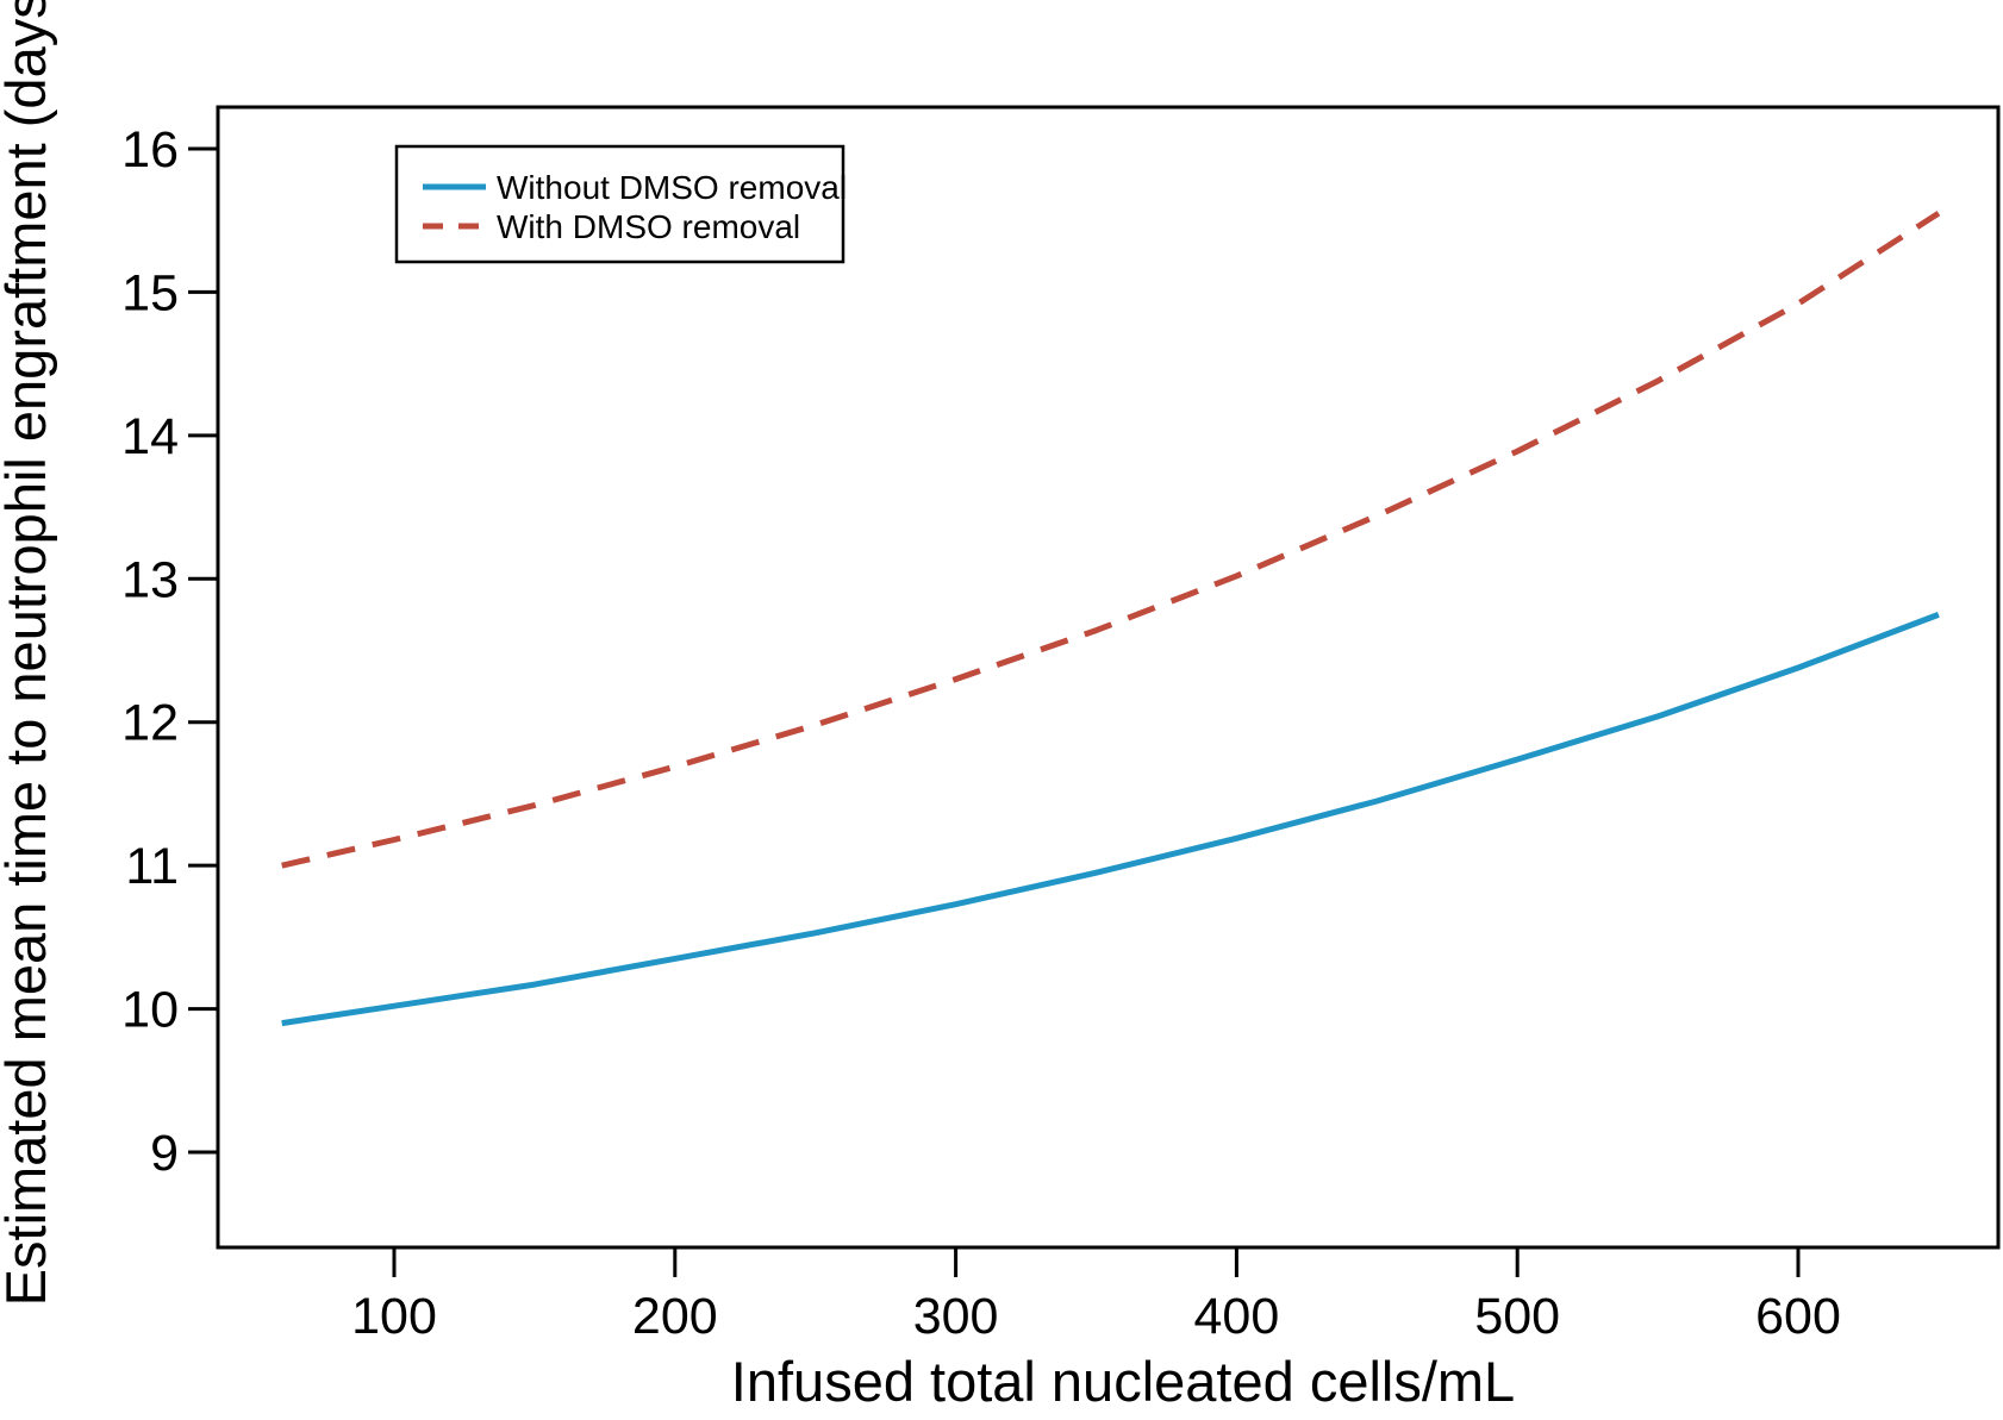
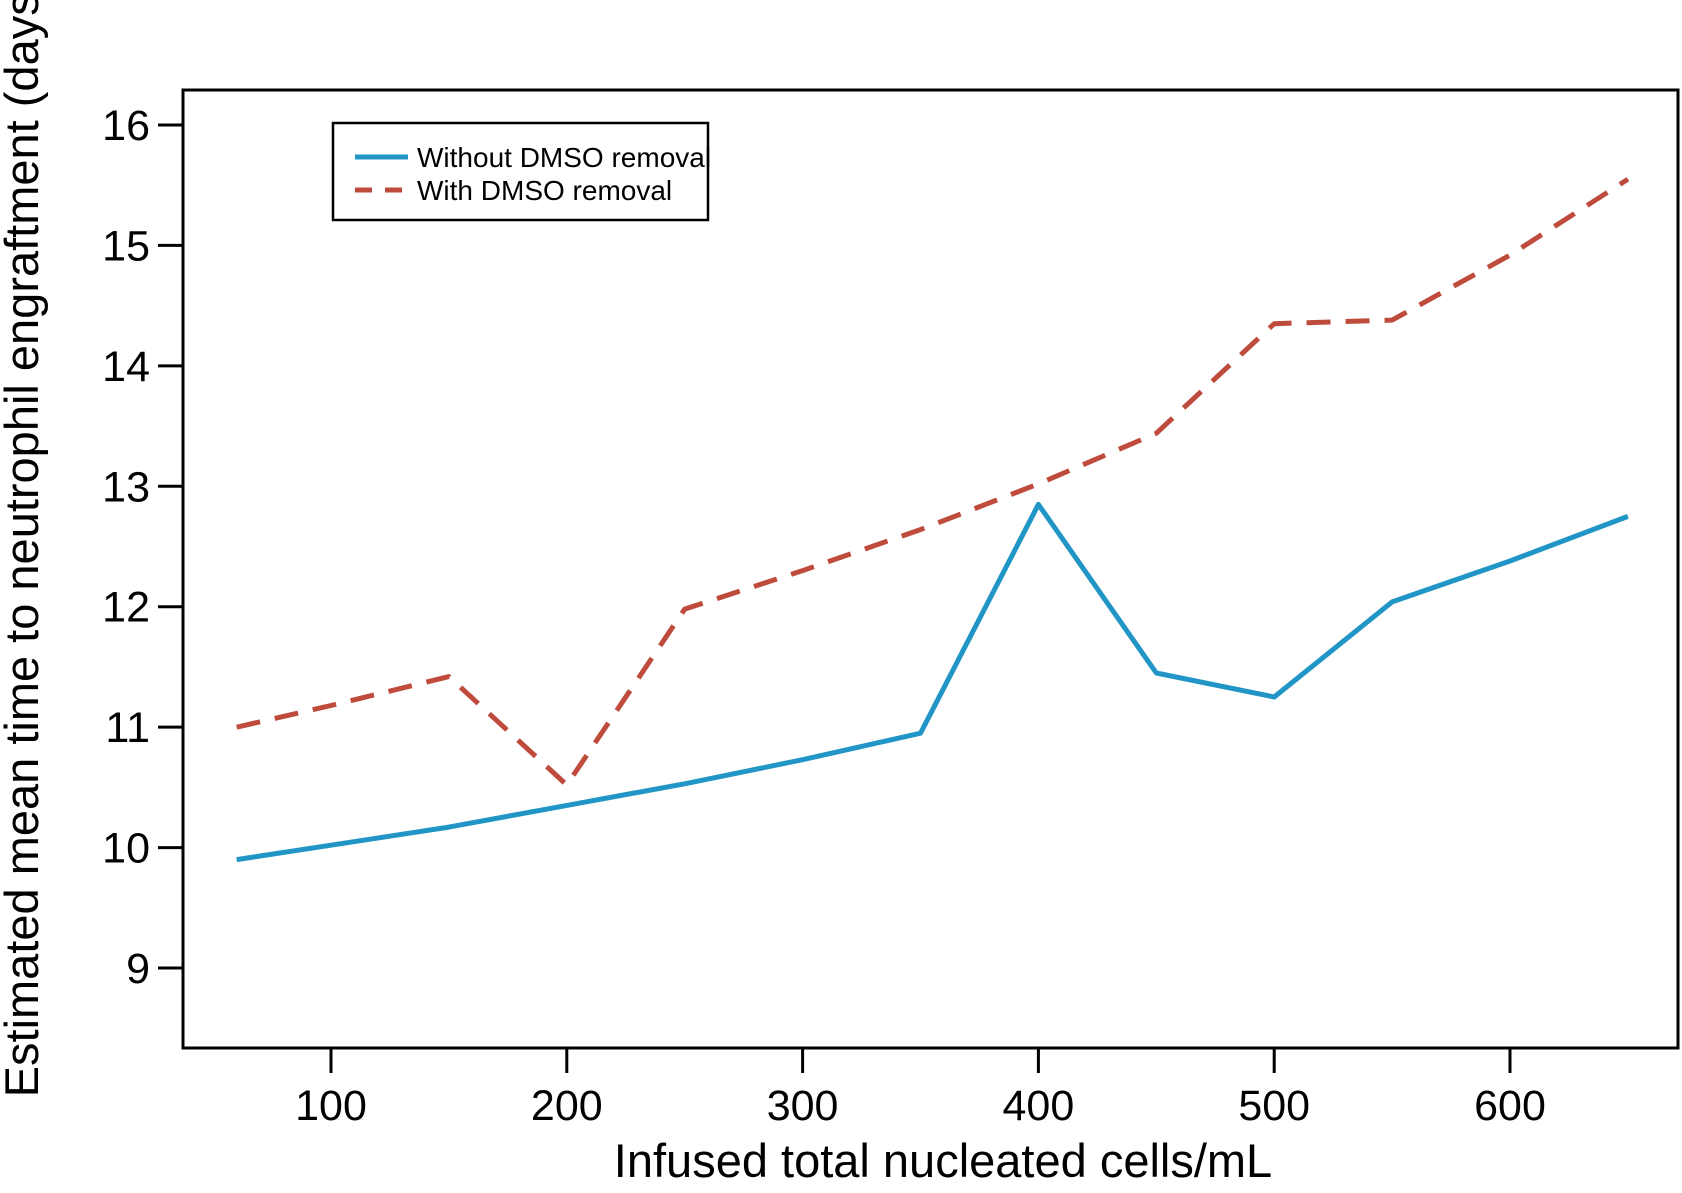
With DMSO removal/200: 11.69 -> 10.52
Without DMSO removal/400: 11.19 -> 12.85
Without DMSO removal/500: 11.74 -> 11.25
With DMSO removal/500: 13.89 -> 14.35
